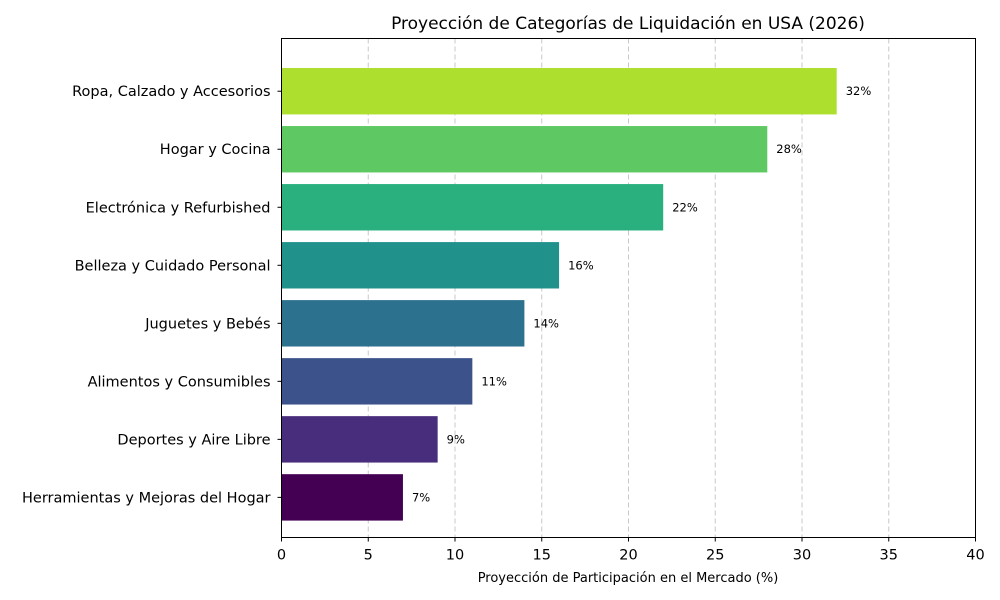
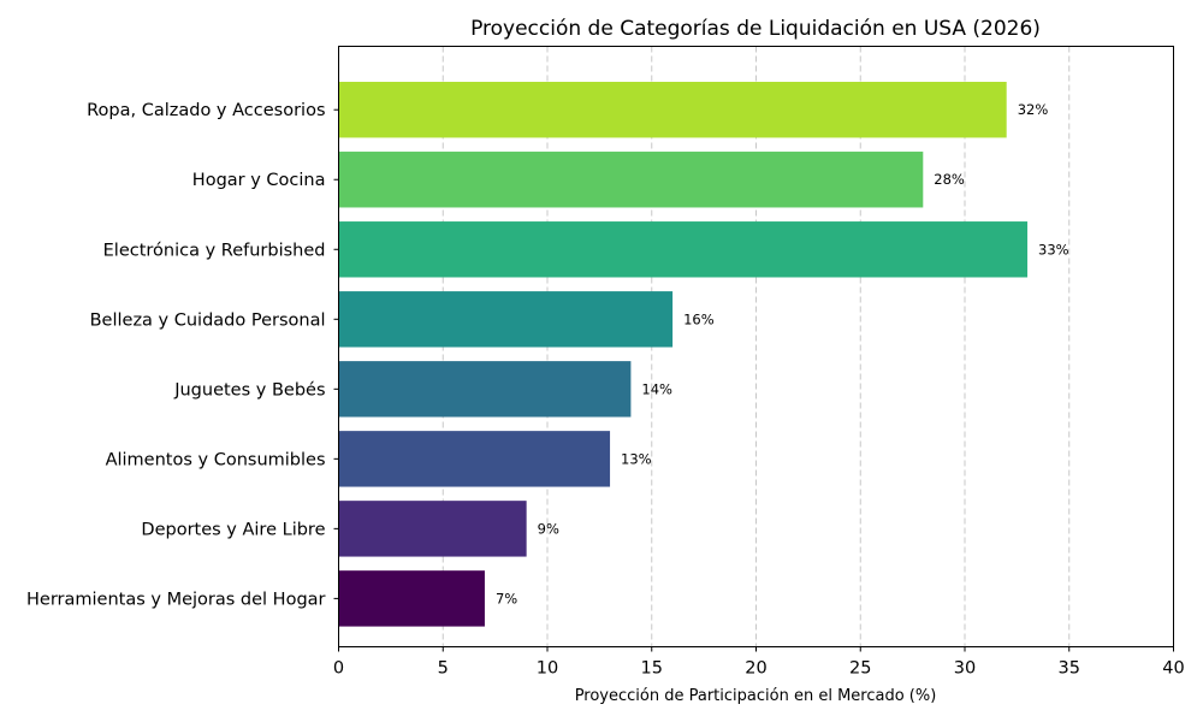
Electrónica y Refurbished: 22% -> 33%
Alimentos y Consumibles: 11% -> 13%
